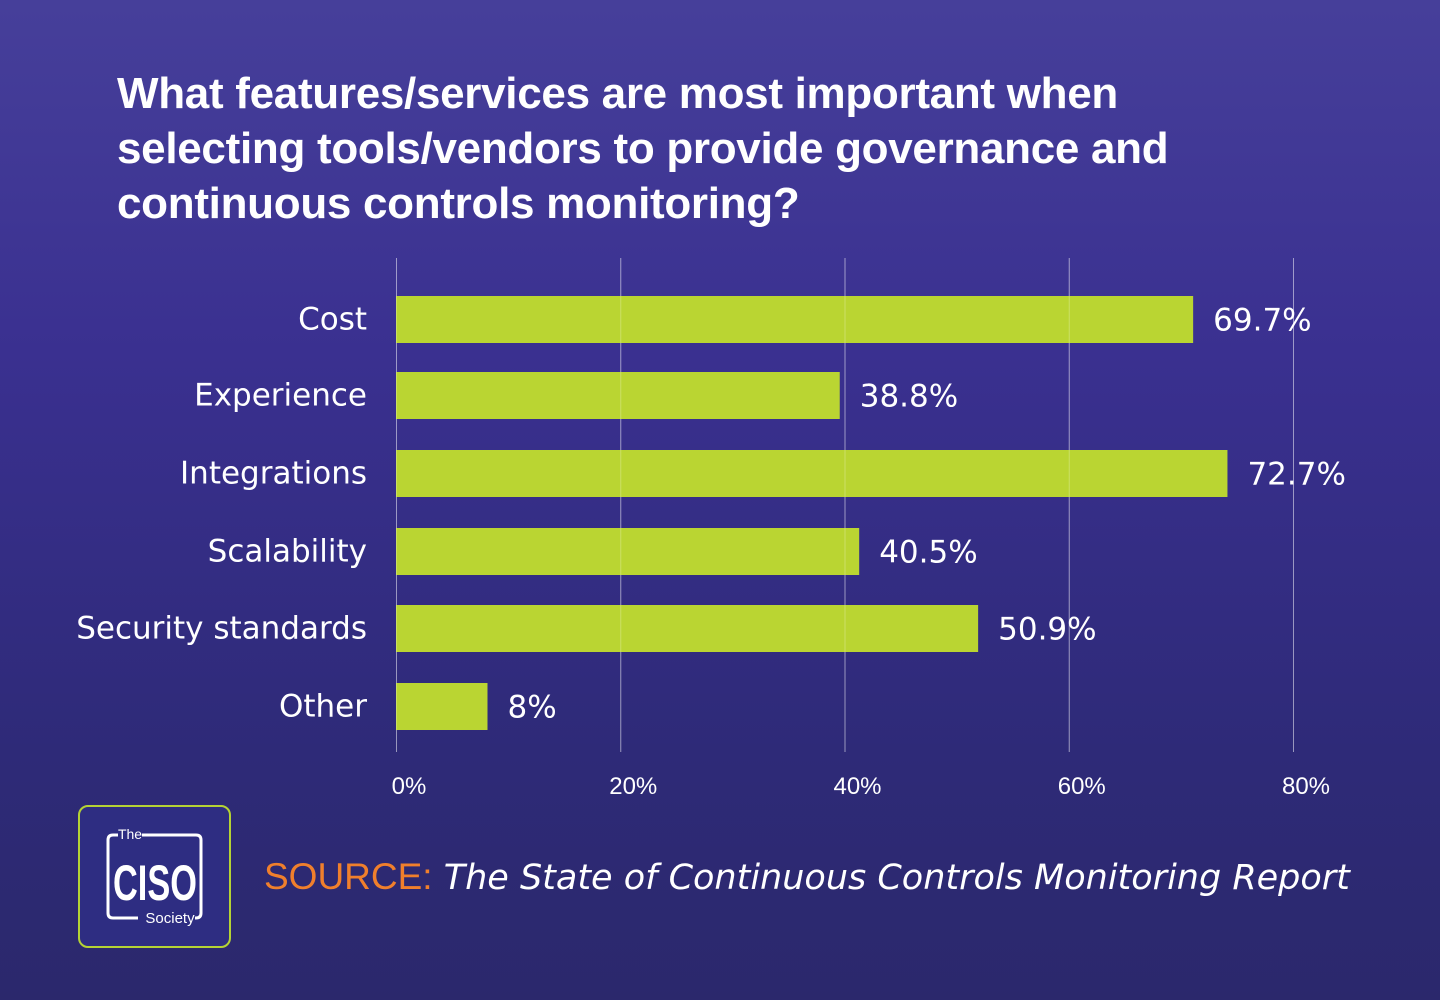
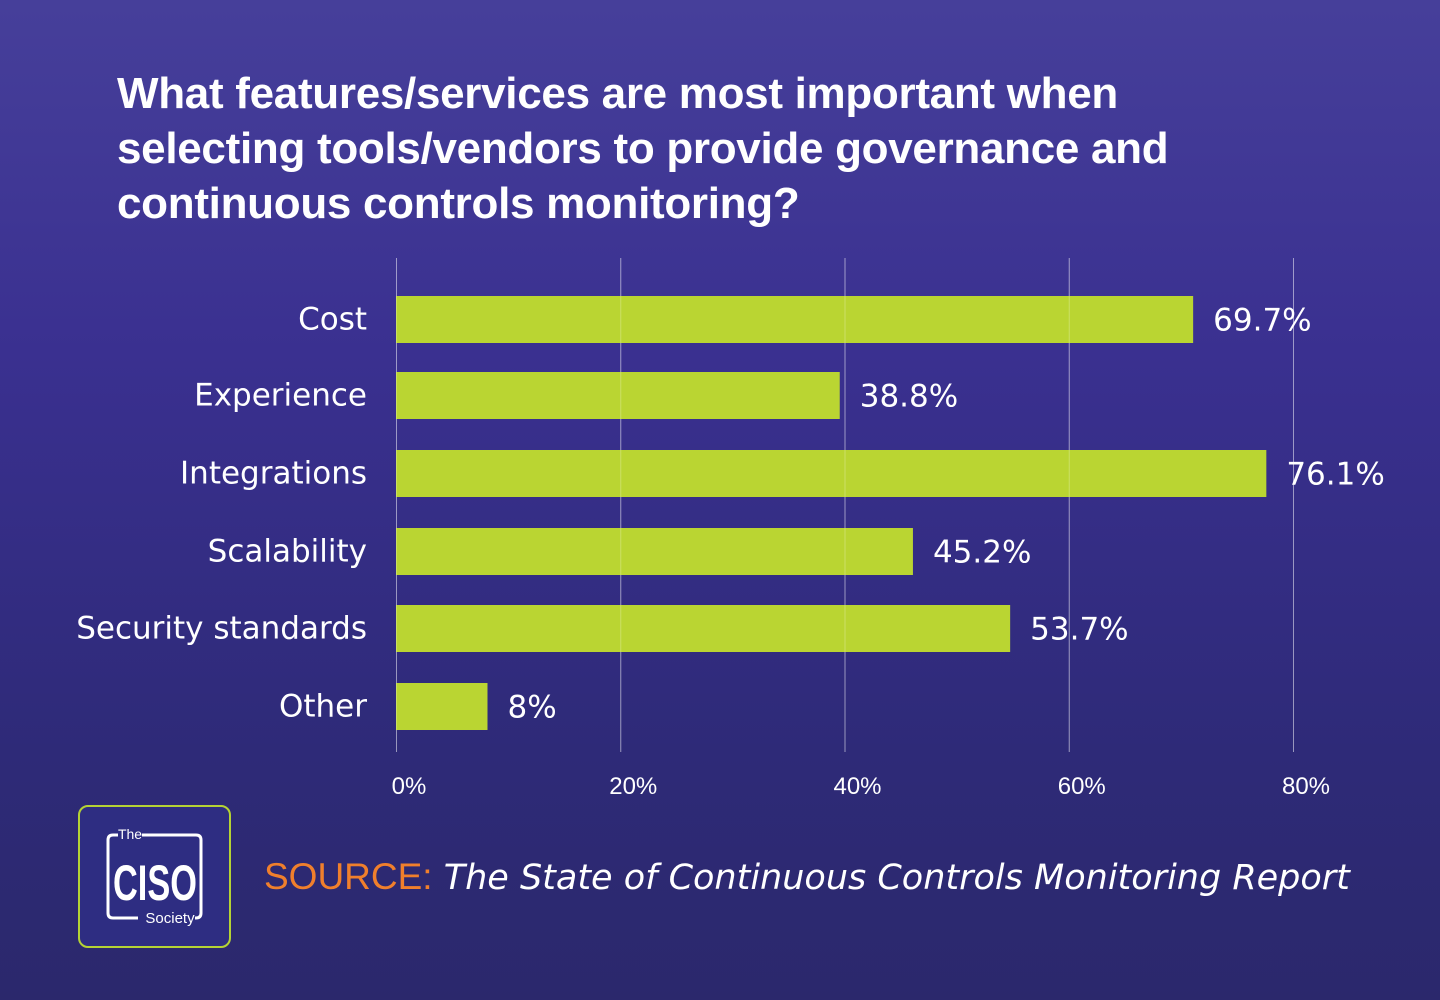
Integrations: 72.7% -> 76.1%
Scalability: 40.5% -> 45.2%
Security standards: 50.9% -> 53.7%
